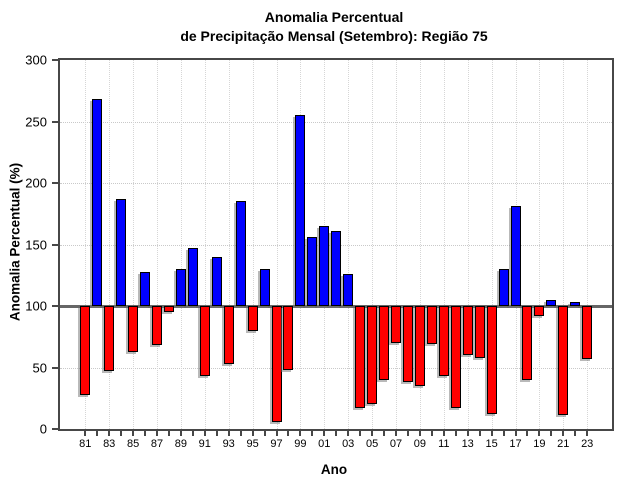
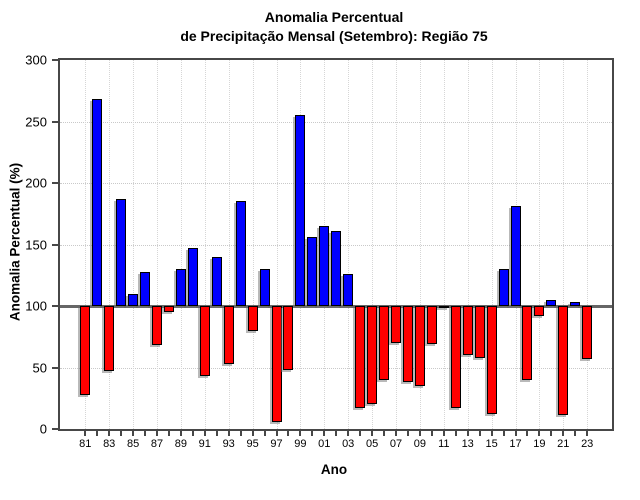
85: 63 -> 110
11: 43 -> 99
